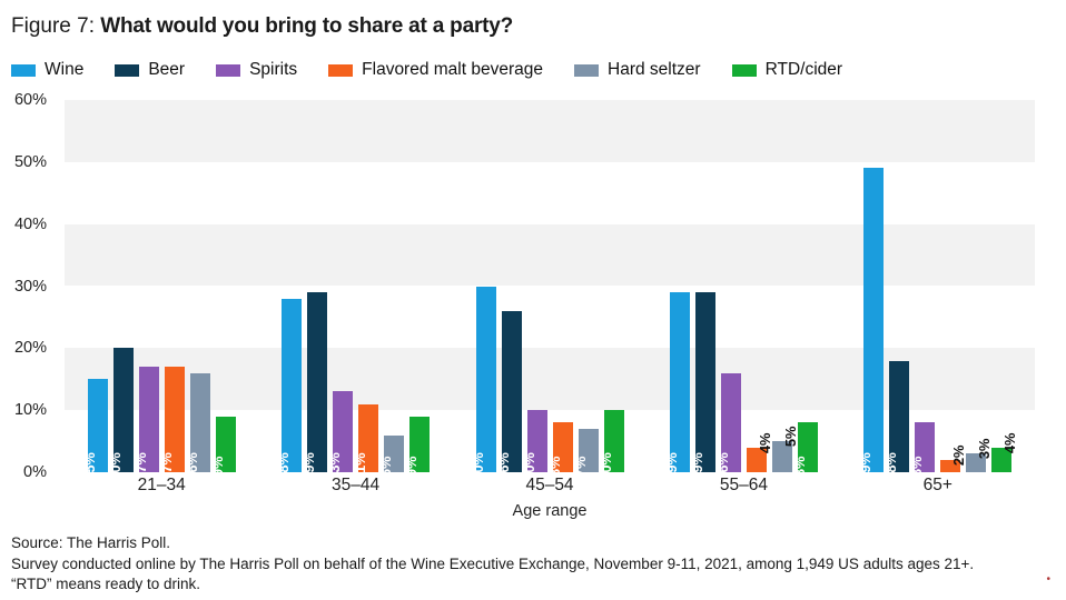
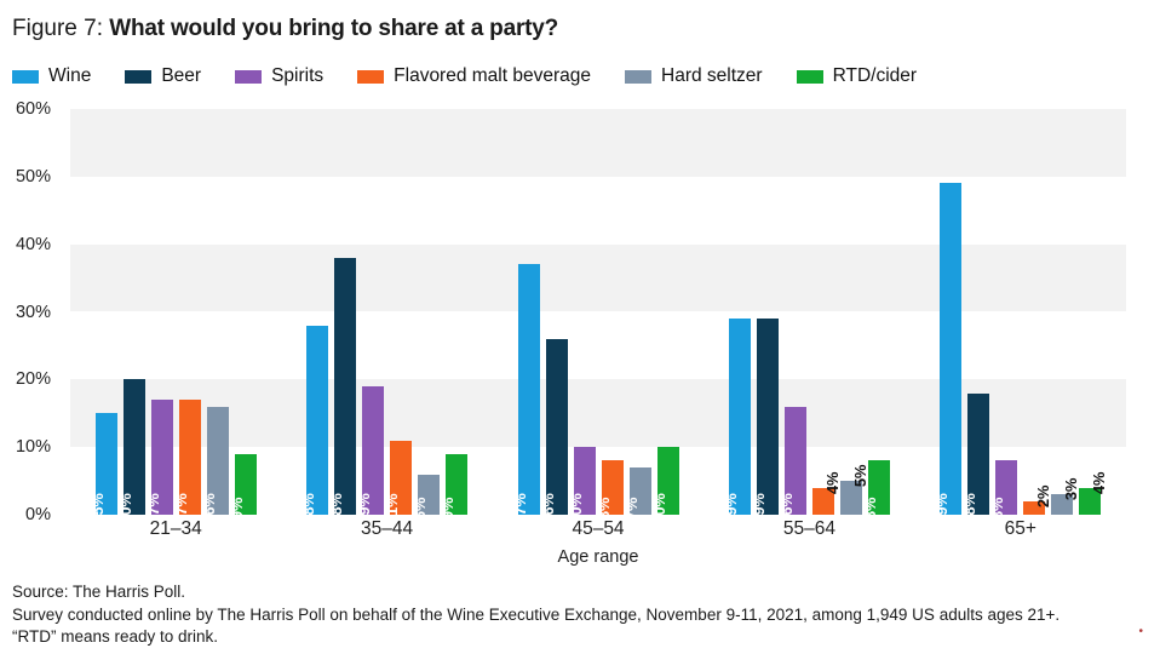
Beer/35–44: 29% -> 38%
Spirits/35–44: 13% -> 19%
Wine/45–54: 30% -> 37%
